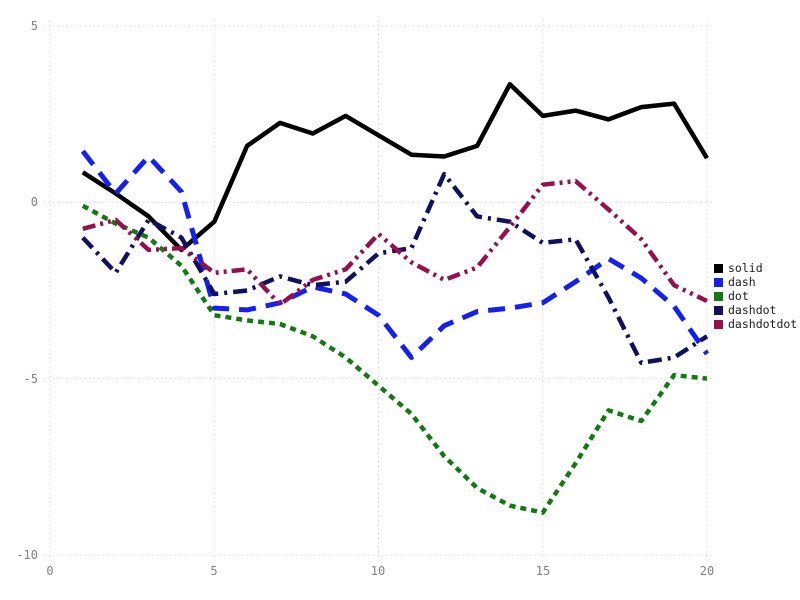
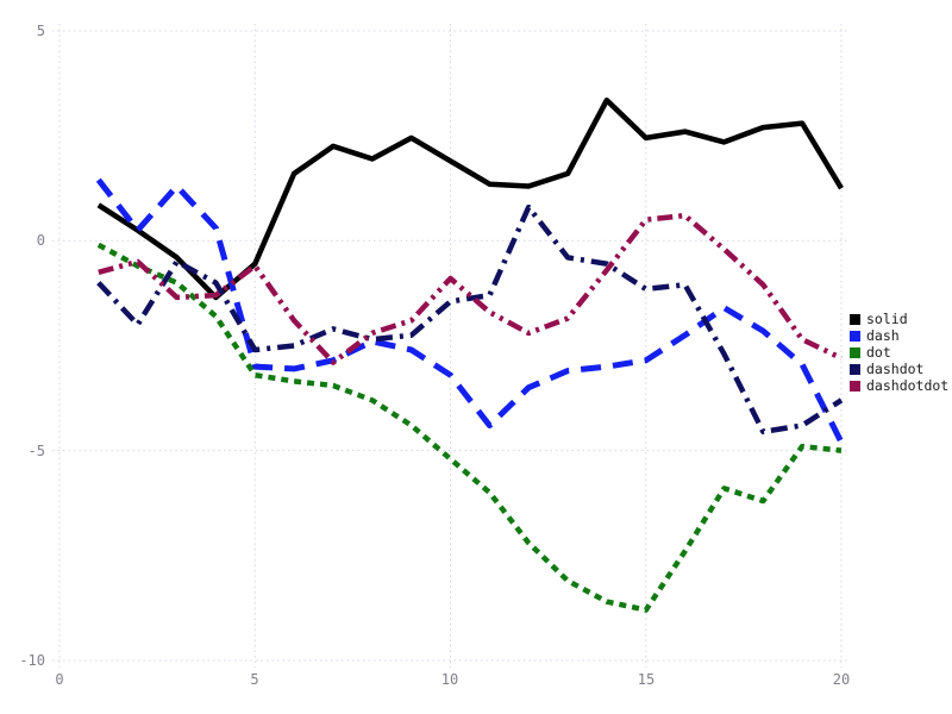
dashdotdot/5: -2.0 -> -0.6
dash/20: -4.3 -> -4.8
